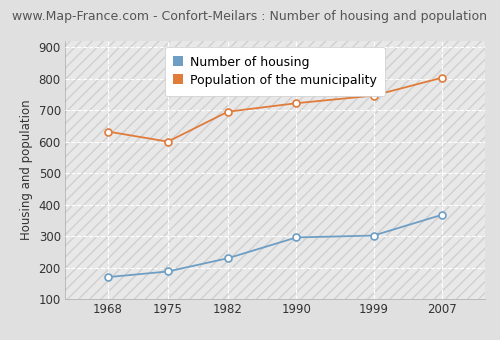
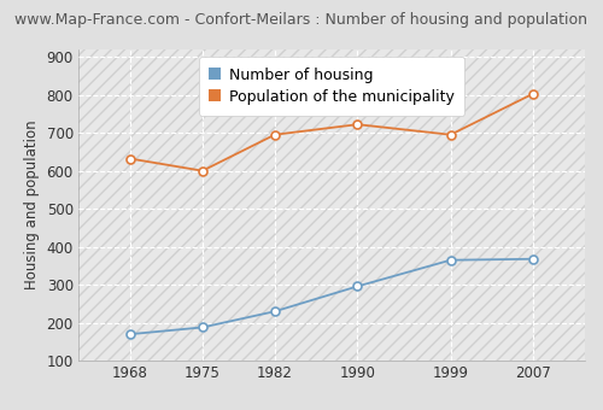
Number of housing/1999: 302 -> 365
Population of the municipality/1999: 746 -> 695
